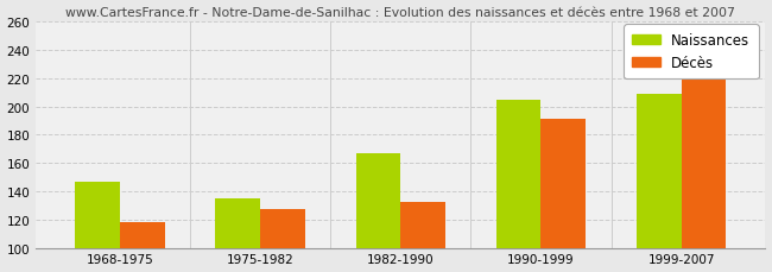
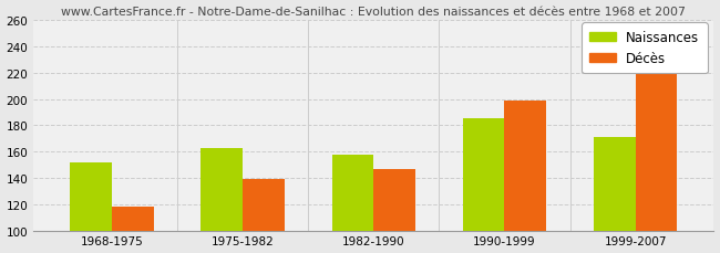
Naissances/1968-1975: 147 -> 152
Naissances/1975-1982: 135 -> 163
Décès/1975-1982: 127 -> 139
Naissances/1982-1990: 167 -> 158
Décès/1982-1990: 132 -> 147
Naissances/1990-1999: 205 -> 185
Décès/1990-1999: 191 -> 199
Naissances/1999-2007: 209 -> 171
